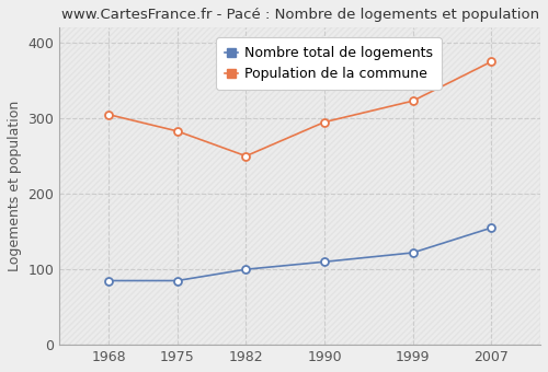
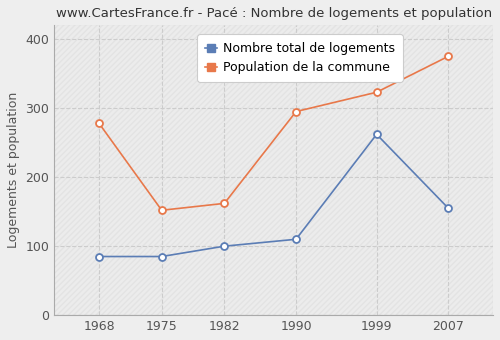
Population de la commune/1968: 305 -> 278
Population de la commune/1975: 283 -> 152
Population de la commune/1982: 250 -> 162
Nombre total de logements/1999: 122 -> 262
